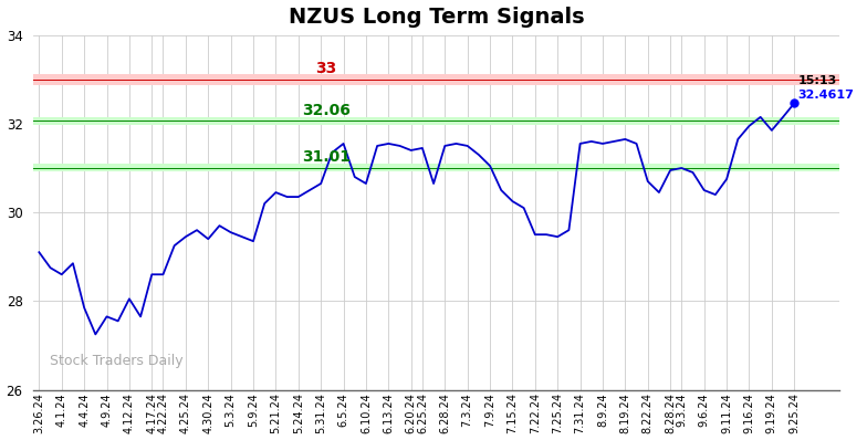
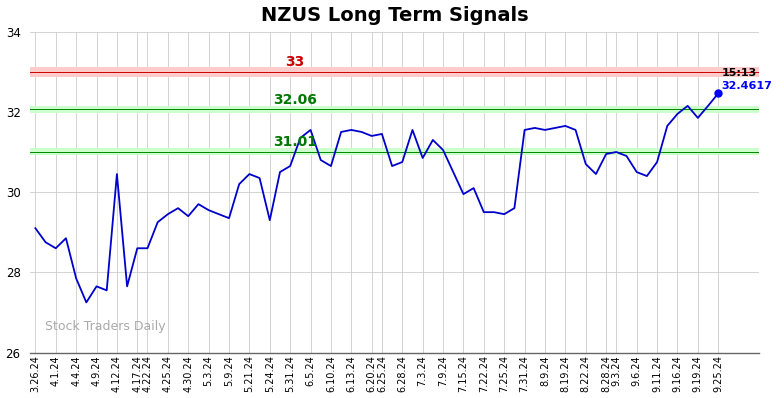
4.12.24: 28.05 -> 30.45
5.24.24: 30.35 -> 29.30
6.28.24: 31.50 -> 30.75
7.3.24: 31.50 -> 30.85
7.15.24: 30.25 -> 29.95
